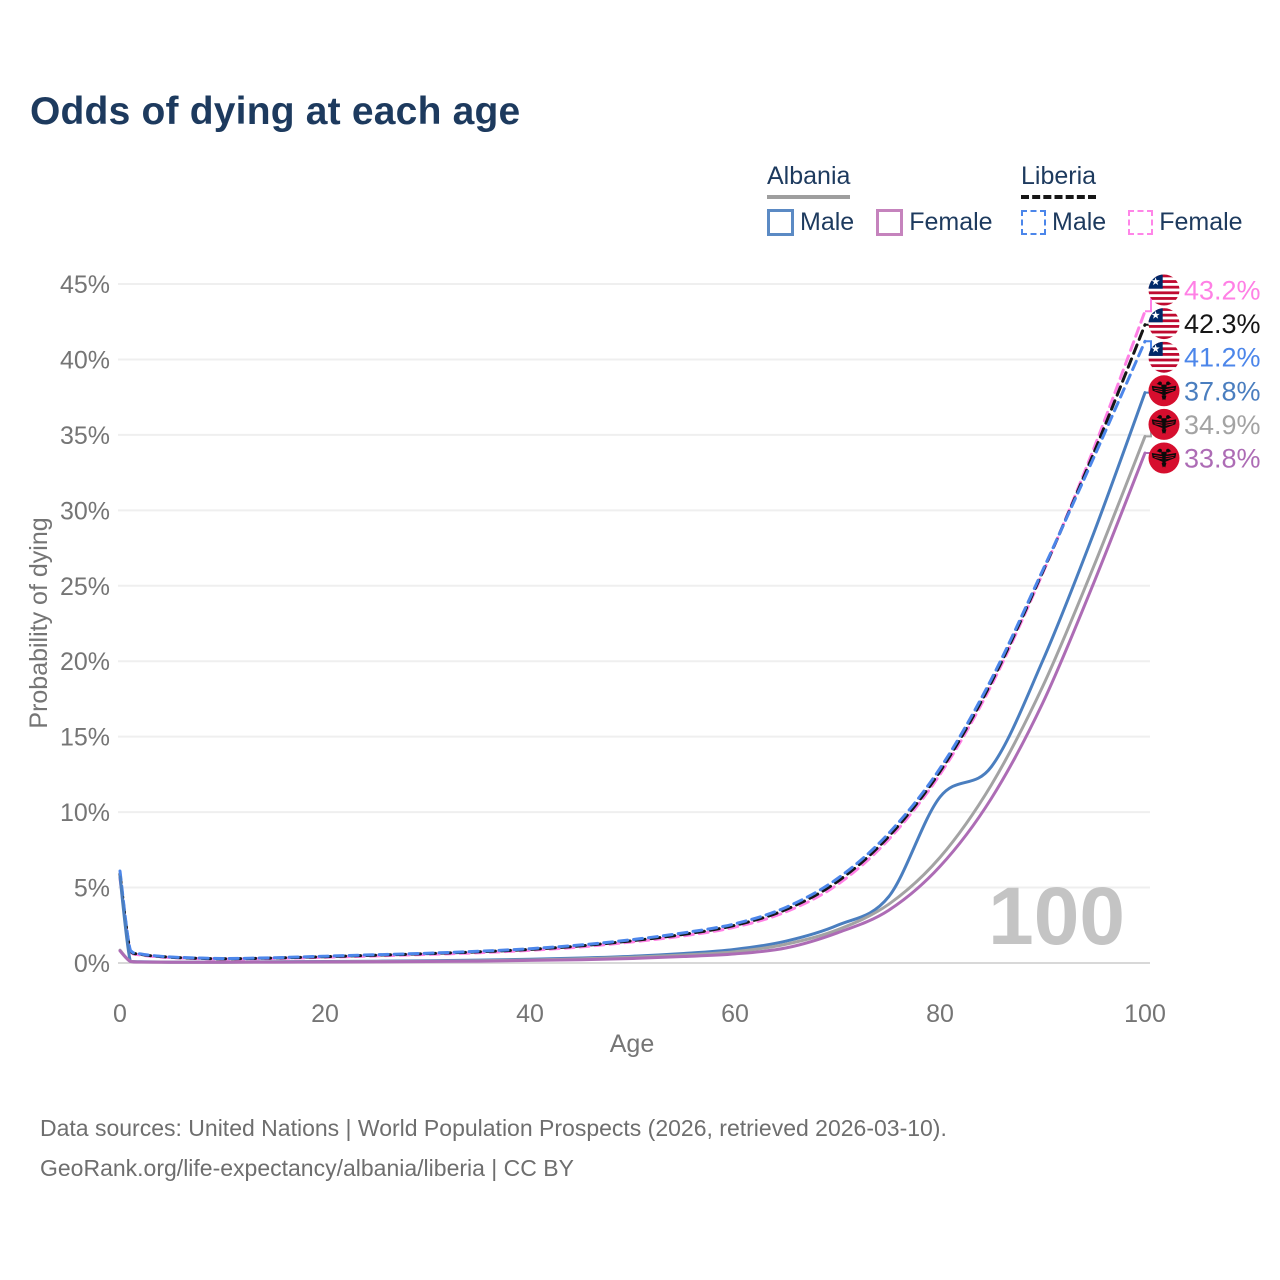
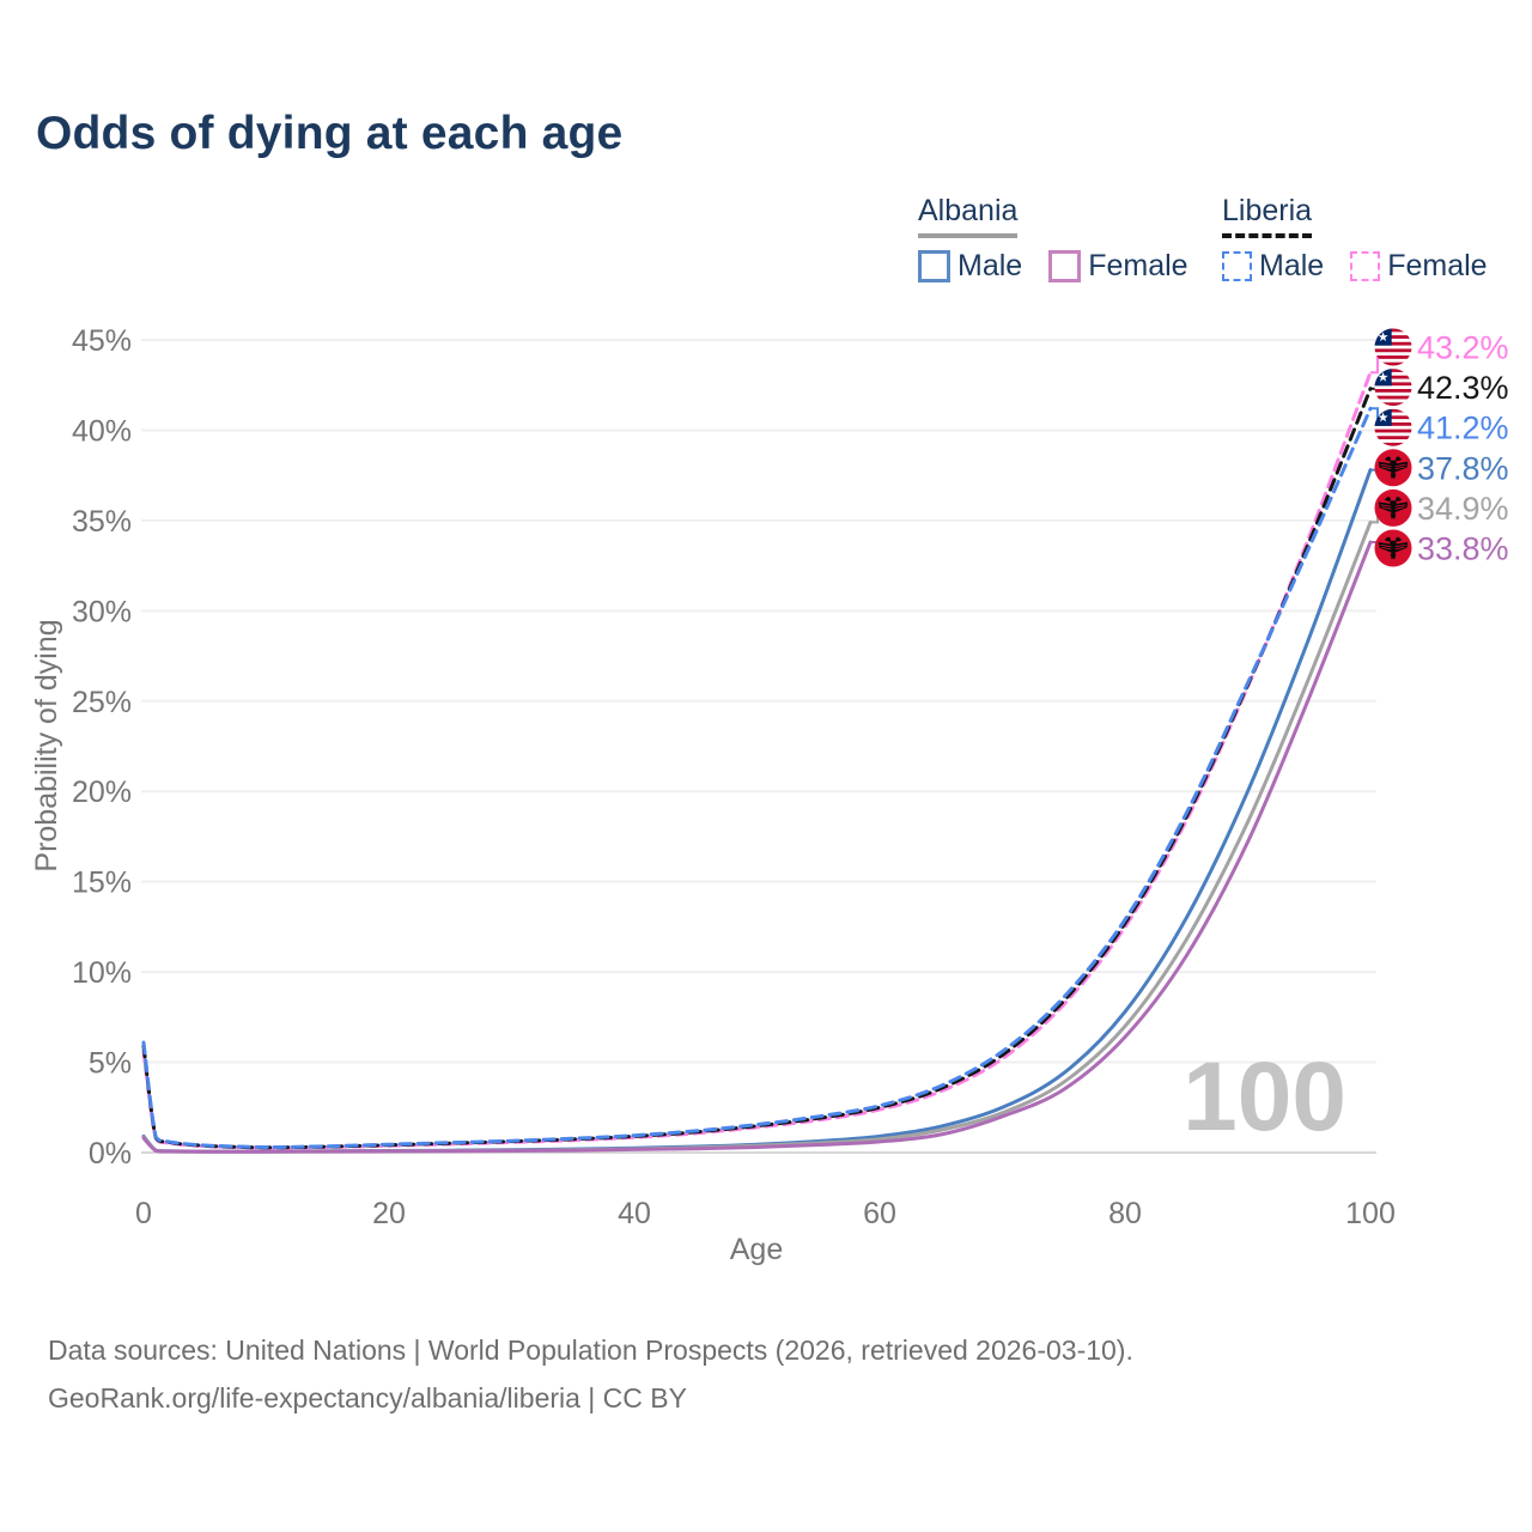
Albania Male/0: 5.7% -> 0.9%
Albania Male/80: 11.0% -> 7.8%
